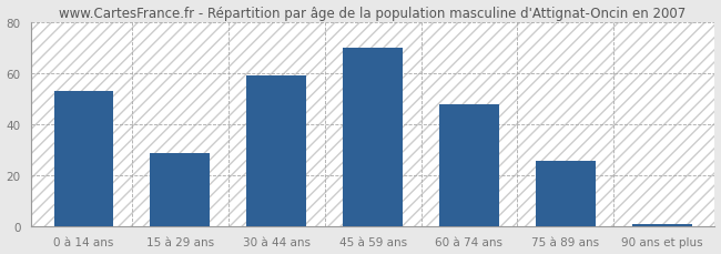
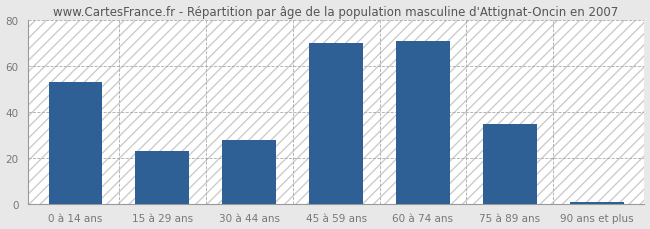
15 à 29 ans: 29 -> 23
30 à 44 ans: 59 -> 28
60 à 74 ans: 48 -> 71
75 à 89 ans: 26 -> 35
